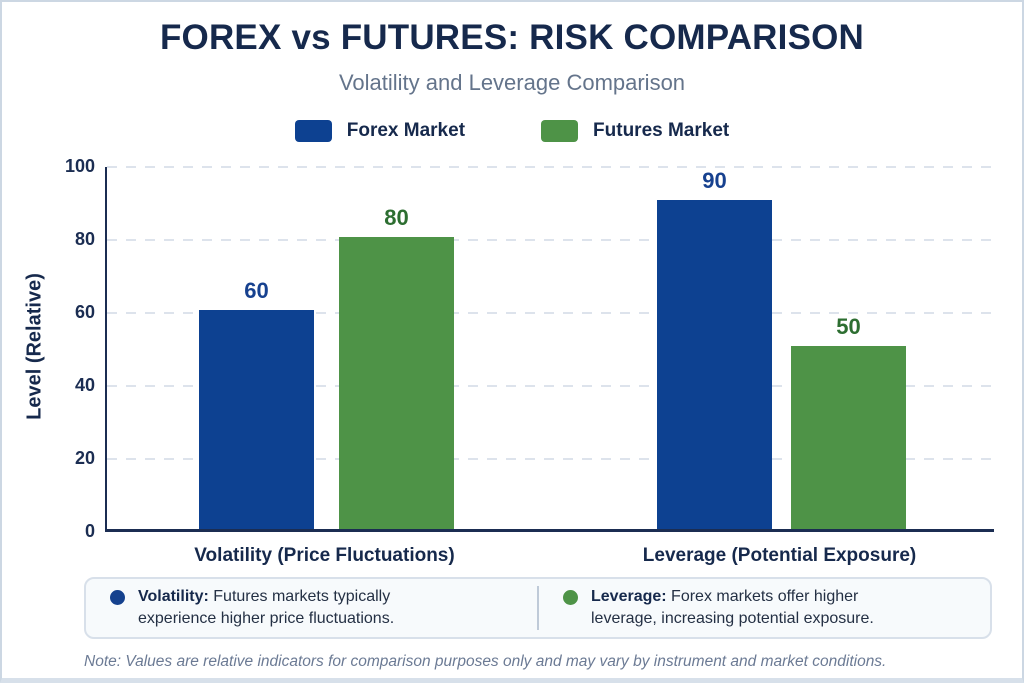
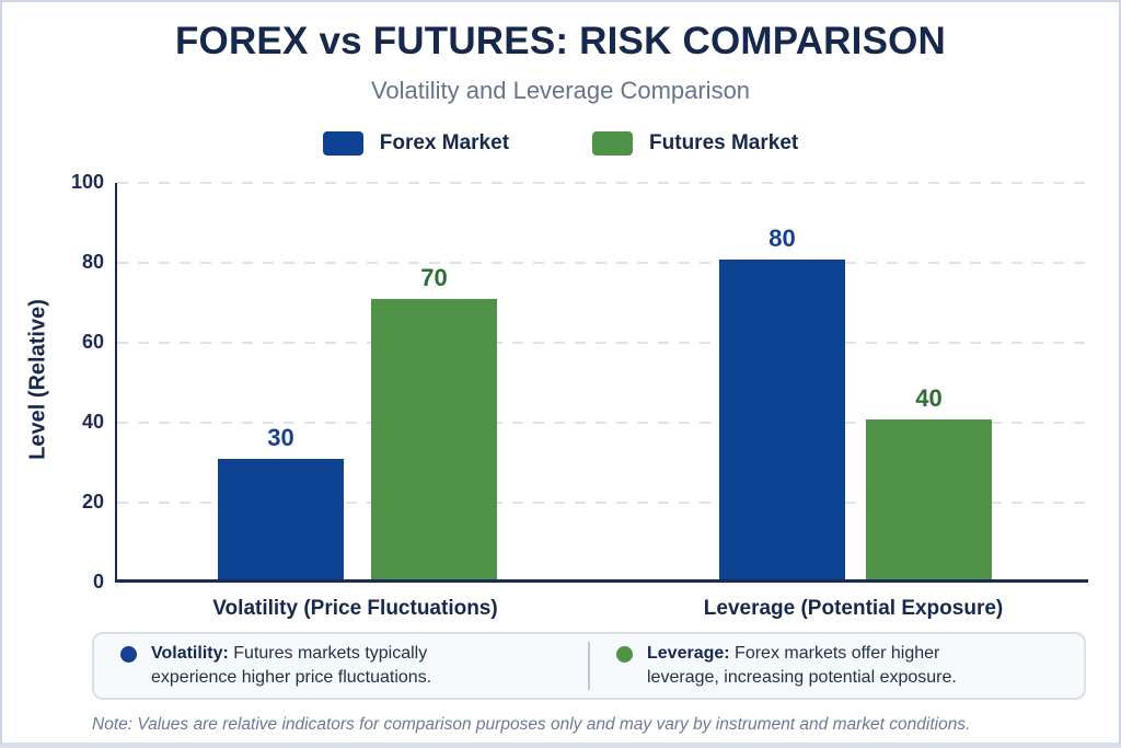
Forex Market/Volatility (Price Fluctuations): 60 -> 30
Futures Market/Volatility (Price Fluctuations): 80 -> 70
Forex Market/Leverage (Potential Exposure): 90 -> 80
Futures Market/Leverage (Potential Exposure): 50 -> 40
